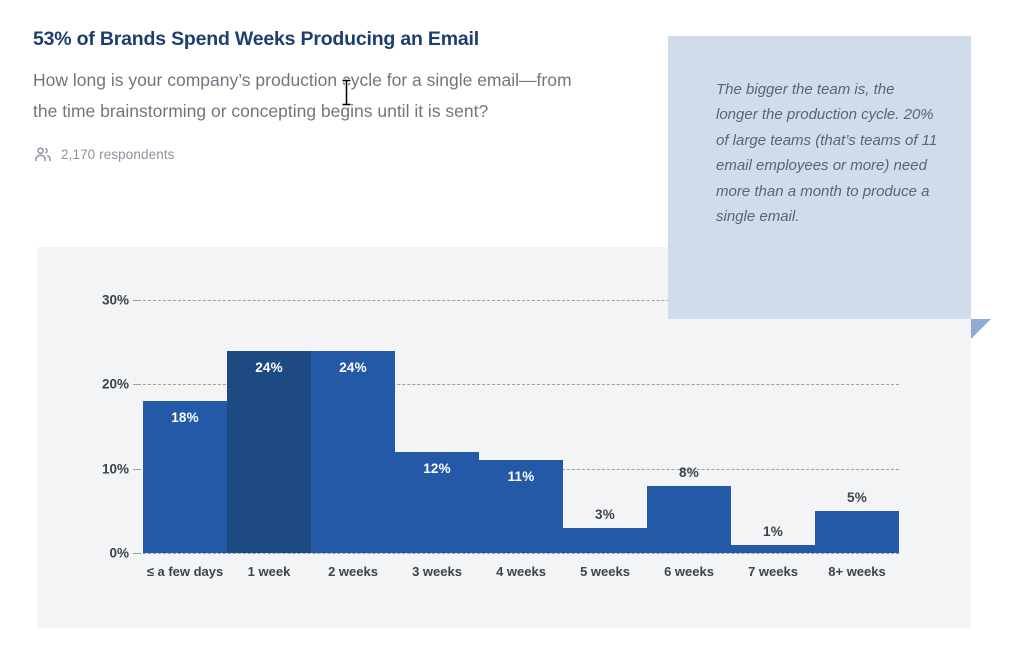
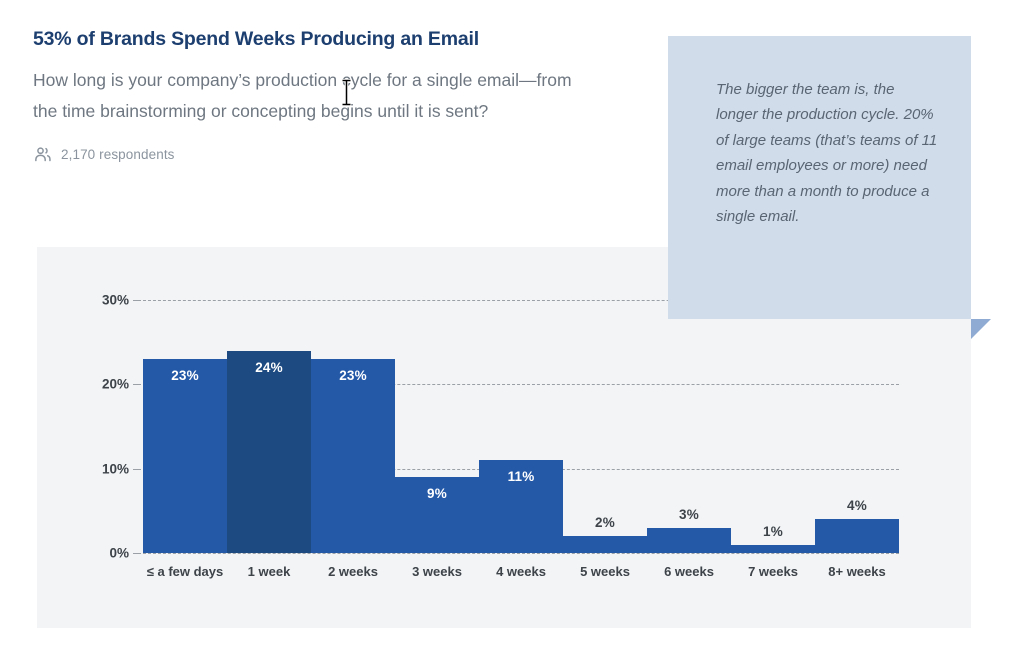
≤ a few days: 18% -> 23%
2 weeks: 24% -> 23%
3 weeks: 12% -> 9%
5 weeks: 3% -> 2%
6 weeks: 8% -> 3%
8+ weeks: 5% -> 4%
